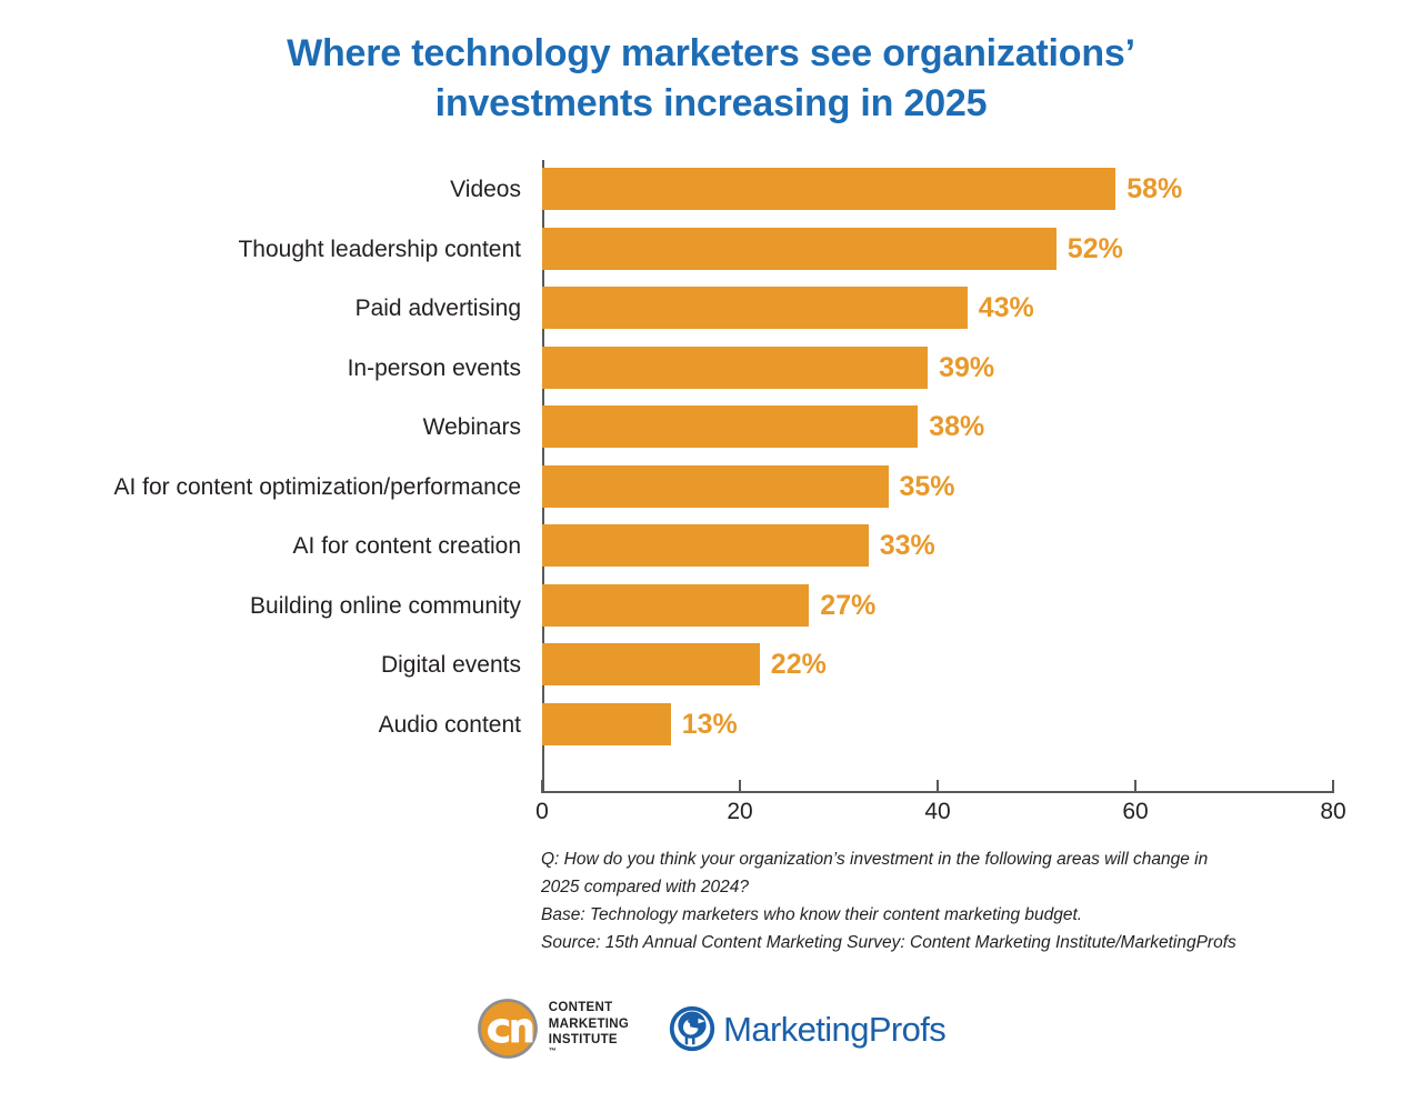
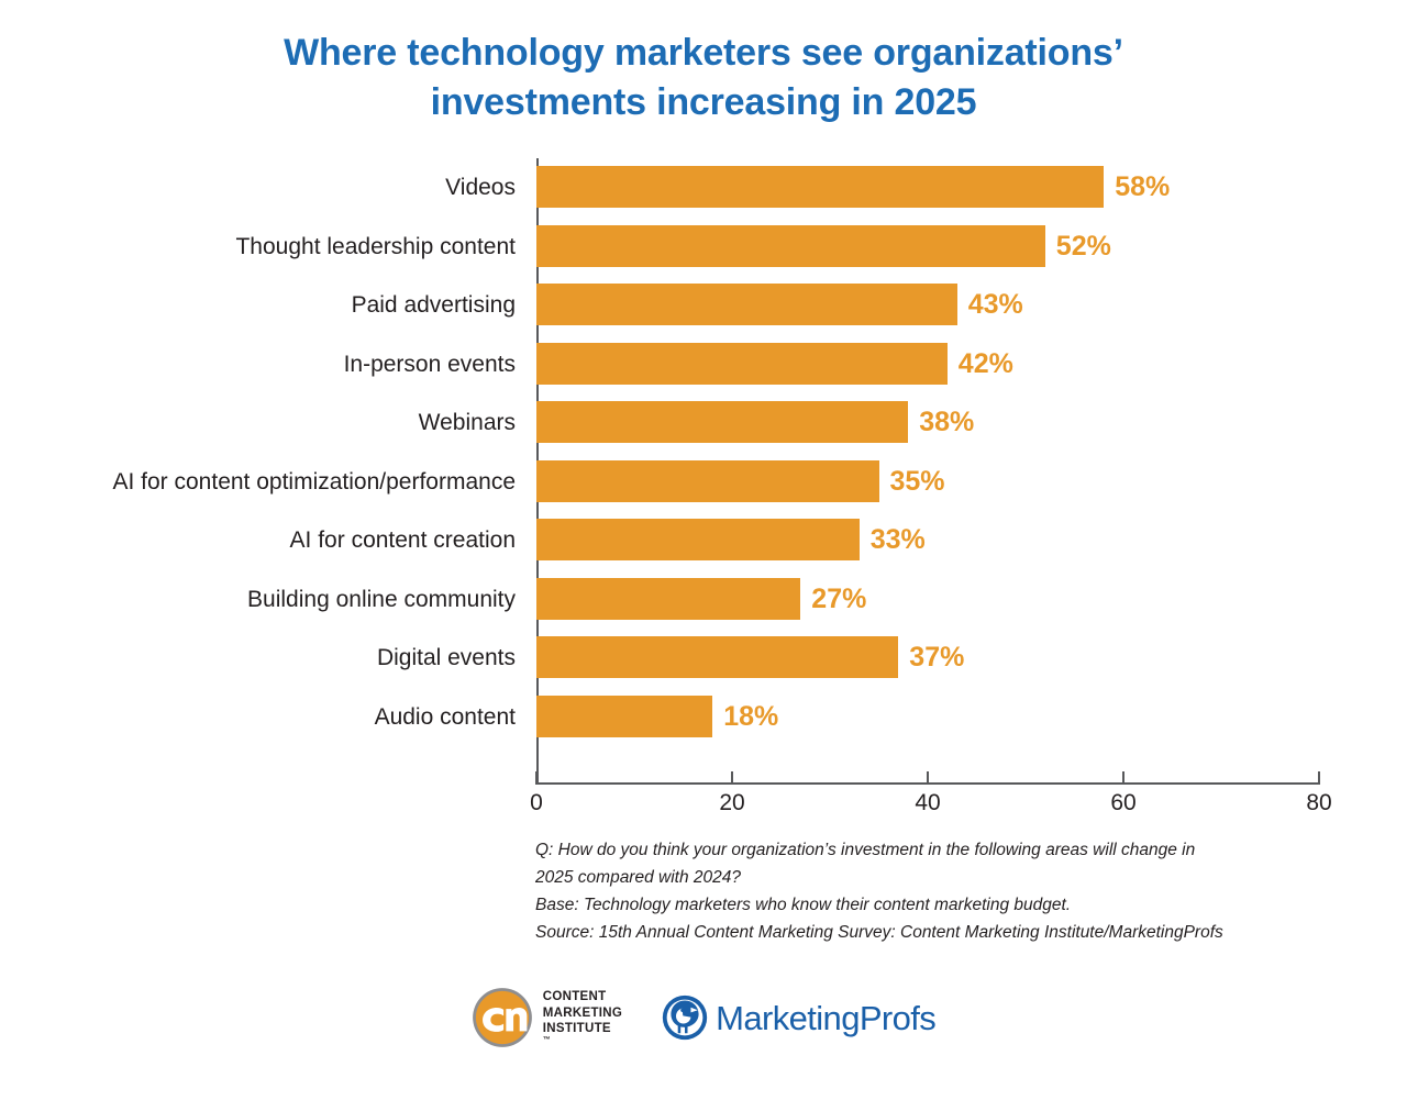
In-person events: 39% -> 42%
Digital events: 22% -> 37%
Audio content: 13% -> 18%
